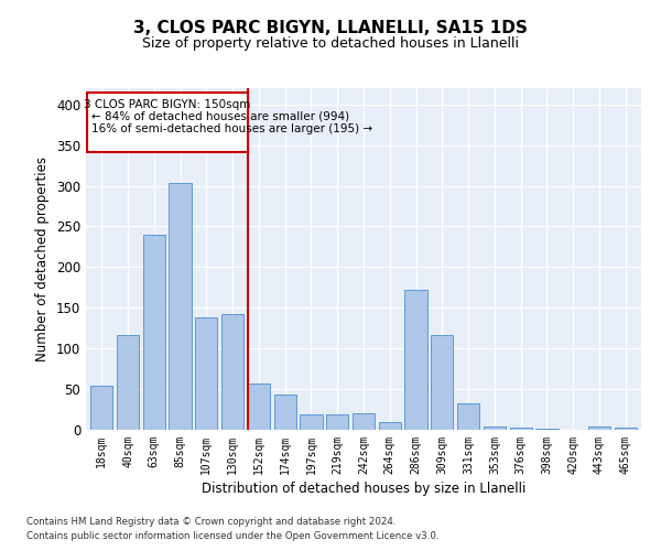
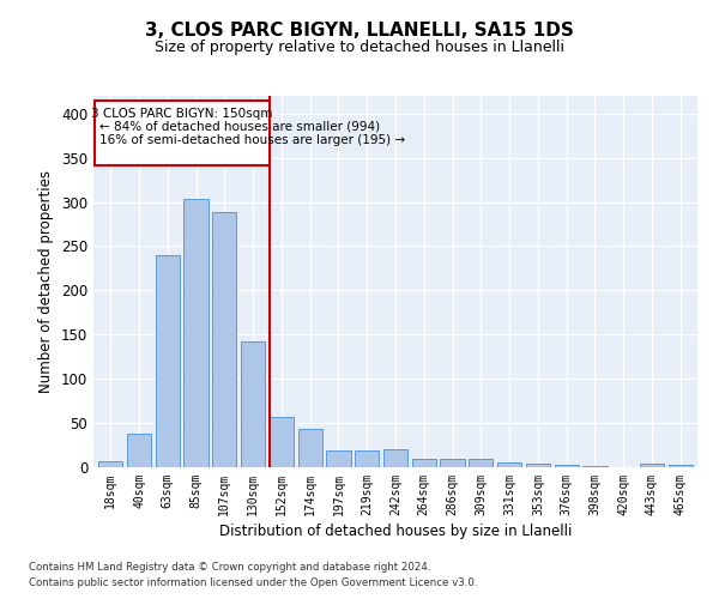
18sqm: 54 -> 7
40sqm: 116 -> 38
107sqm: 138 -> 288
286sqm: 172 -> 10
309sqm: 116 -> 10
331sqm: 32 -> 6
